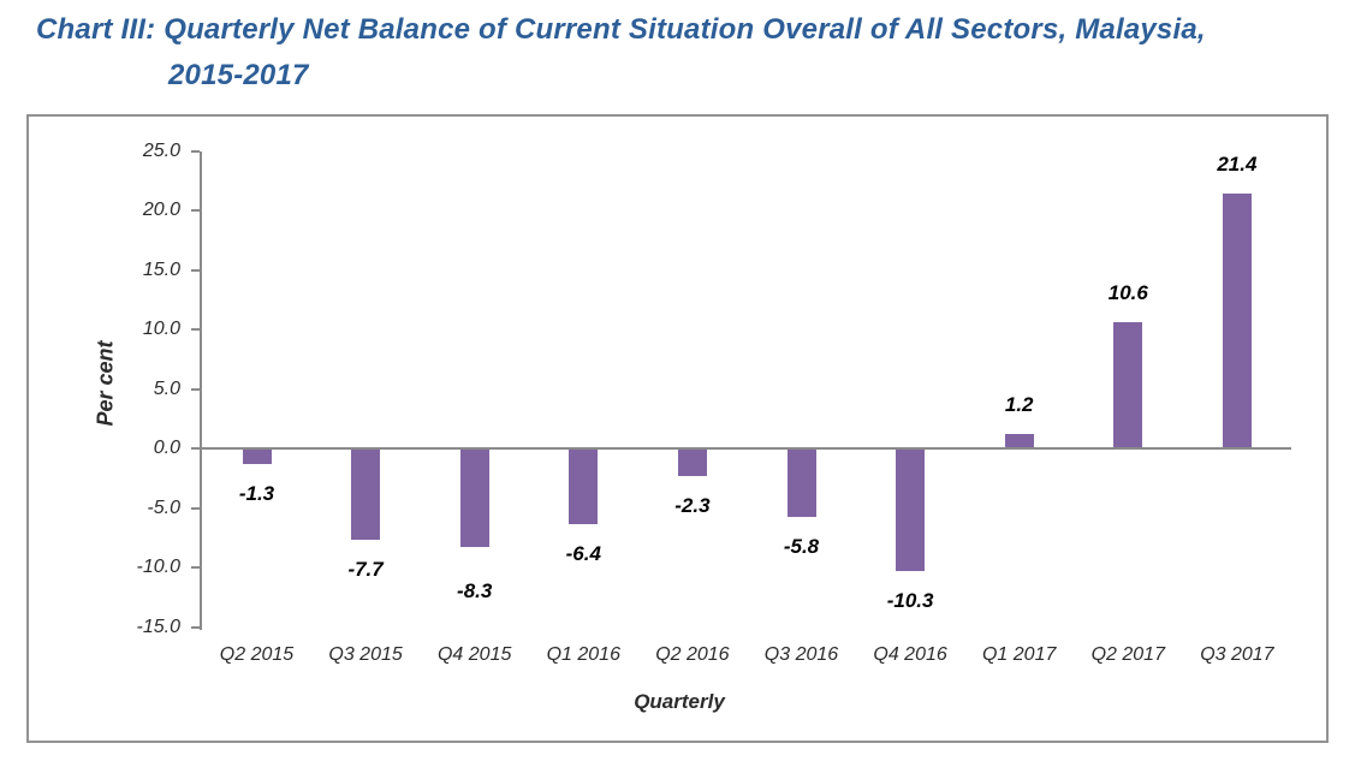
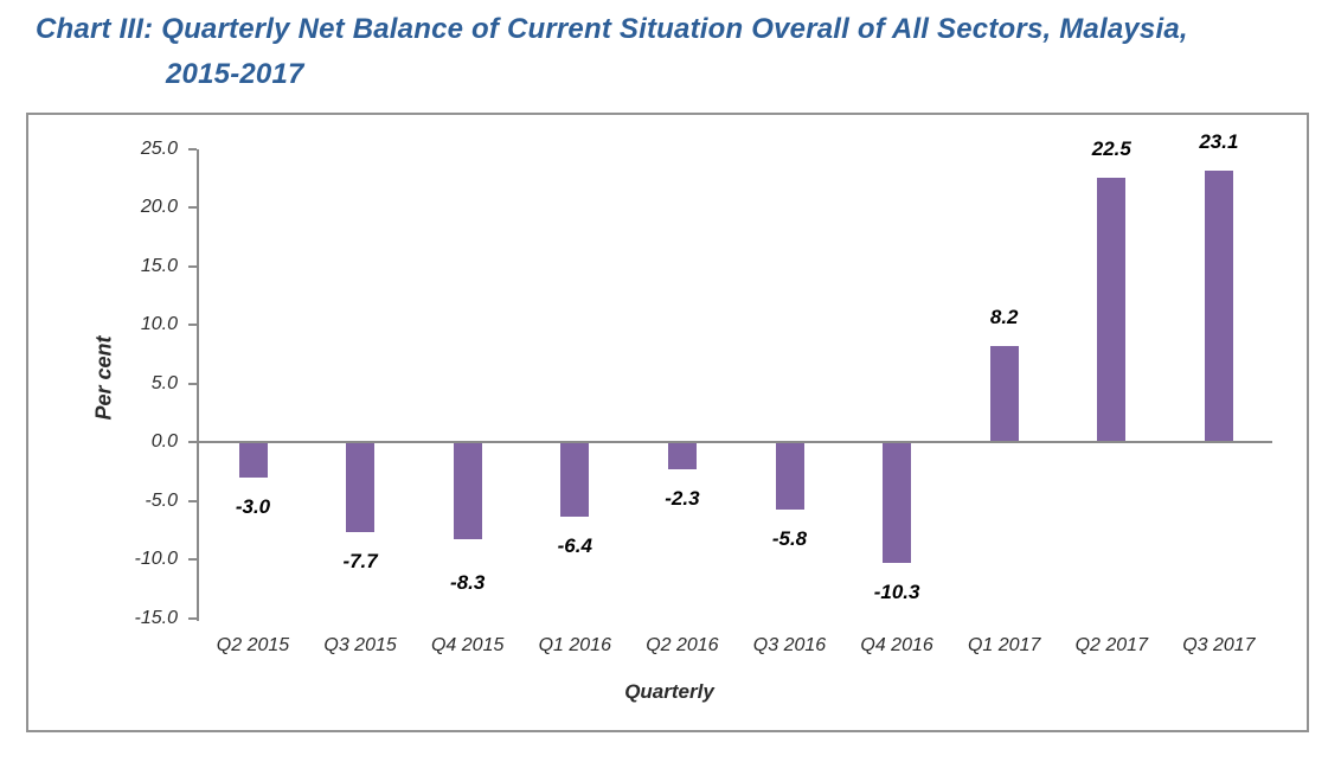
Q2 2015: -1.3 -> -3.0
Q1 2017: 1.2 -> 8.2
Q2 2017: 10.6 -> 22.5
Q3 2017: 21.4 -> 23.1
